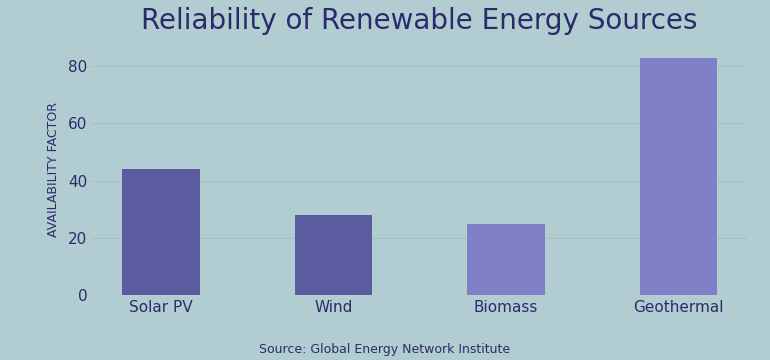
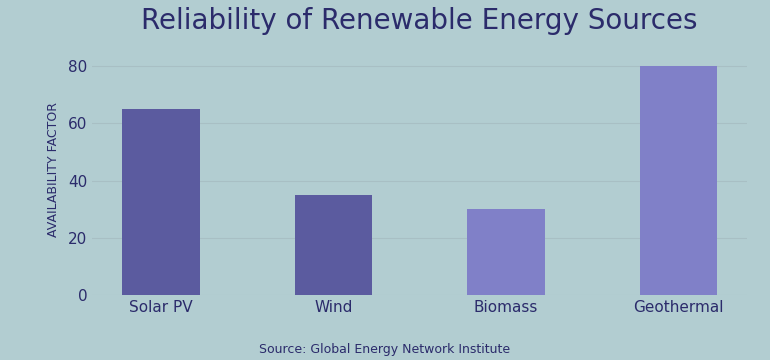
Solar PV: 44 -> 65
Wind: 28 -> 35
Biomass: 25 -> 30
Geothermal: 83 -> 80
